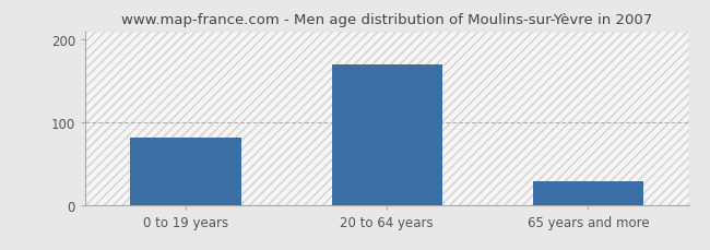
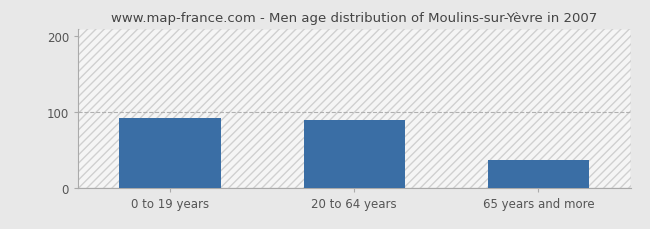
0 to 19 years: 82 -> 92
20 to 64 years: 170 -> 90
65 years and more: 28 -> 36
